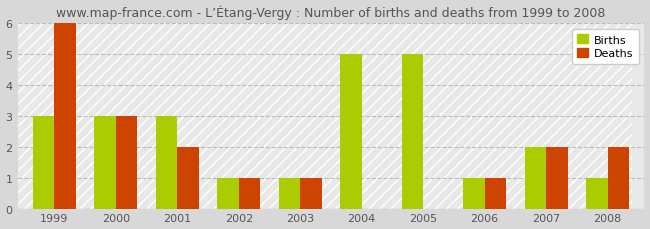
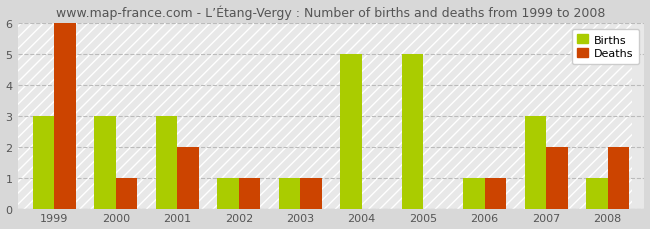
Deaths/2000: 3 -> 1
Births/2007: 2 -> 3
